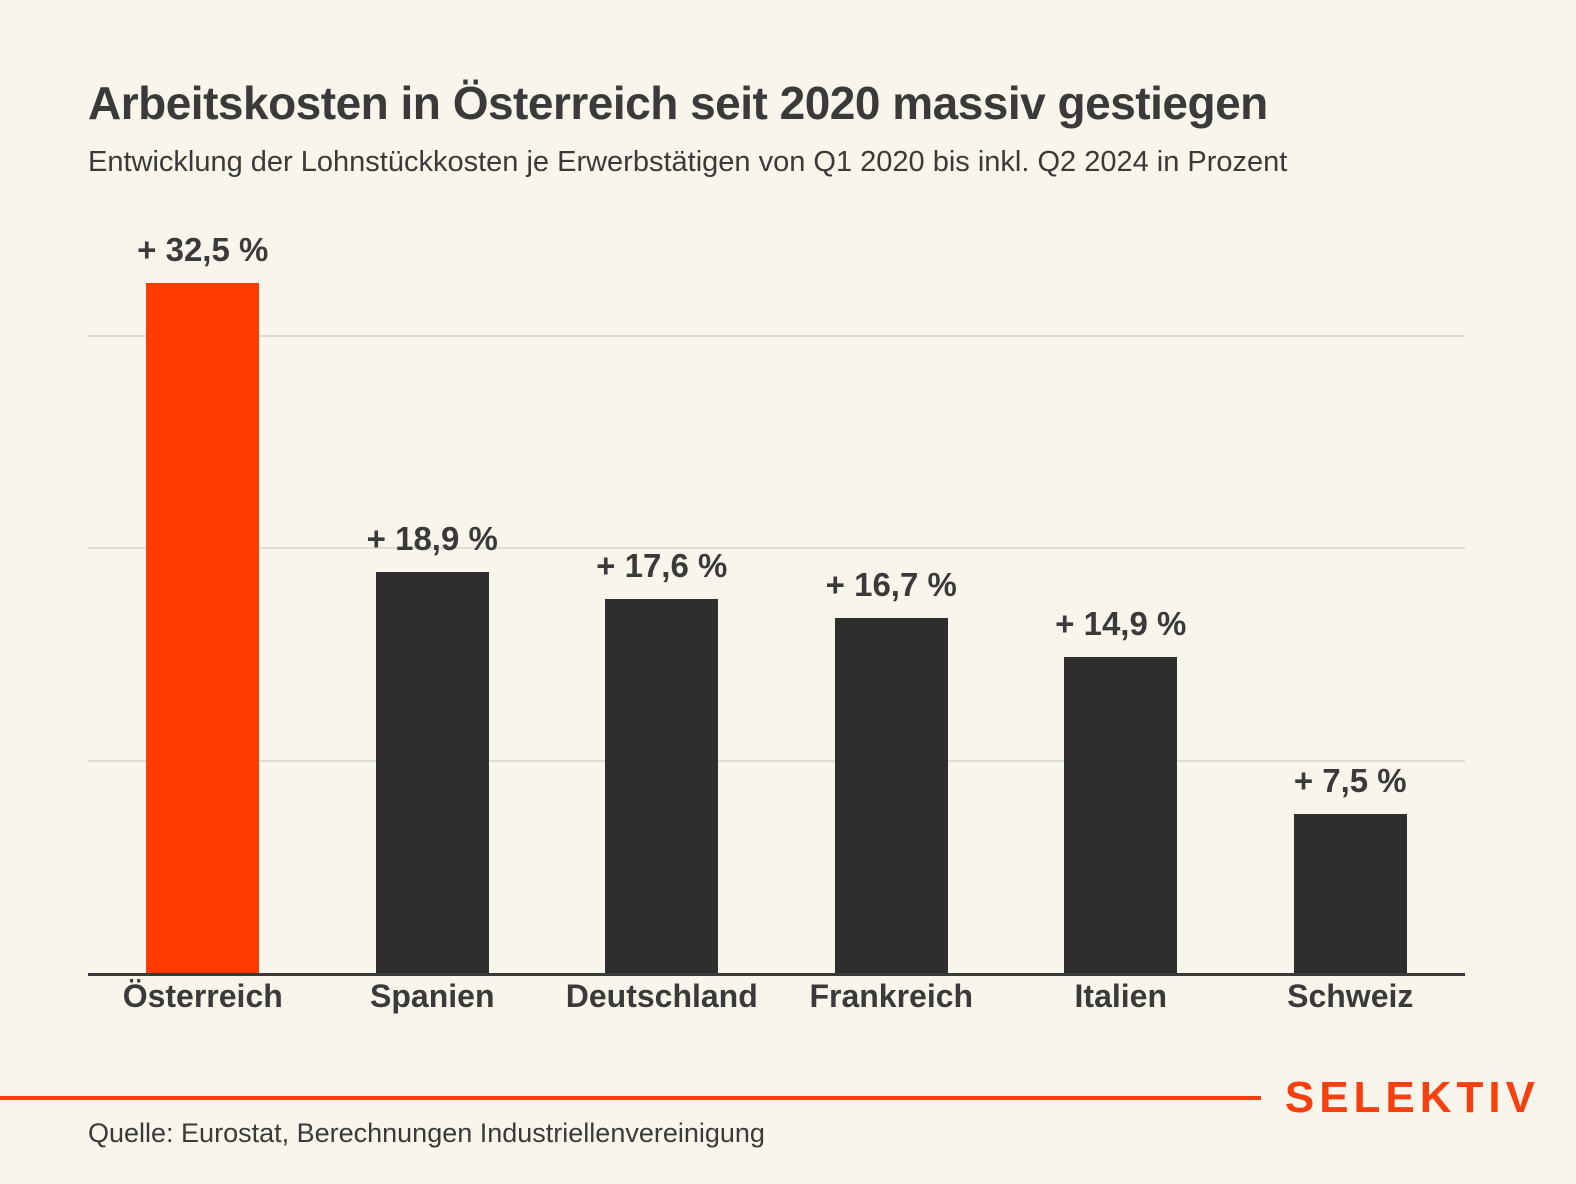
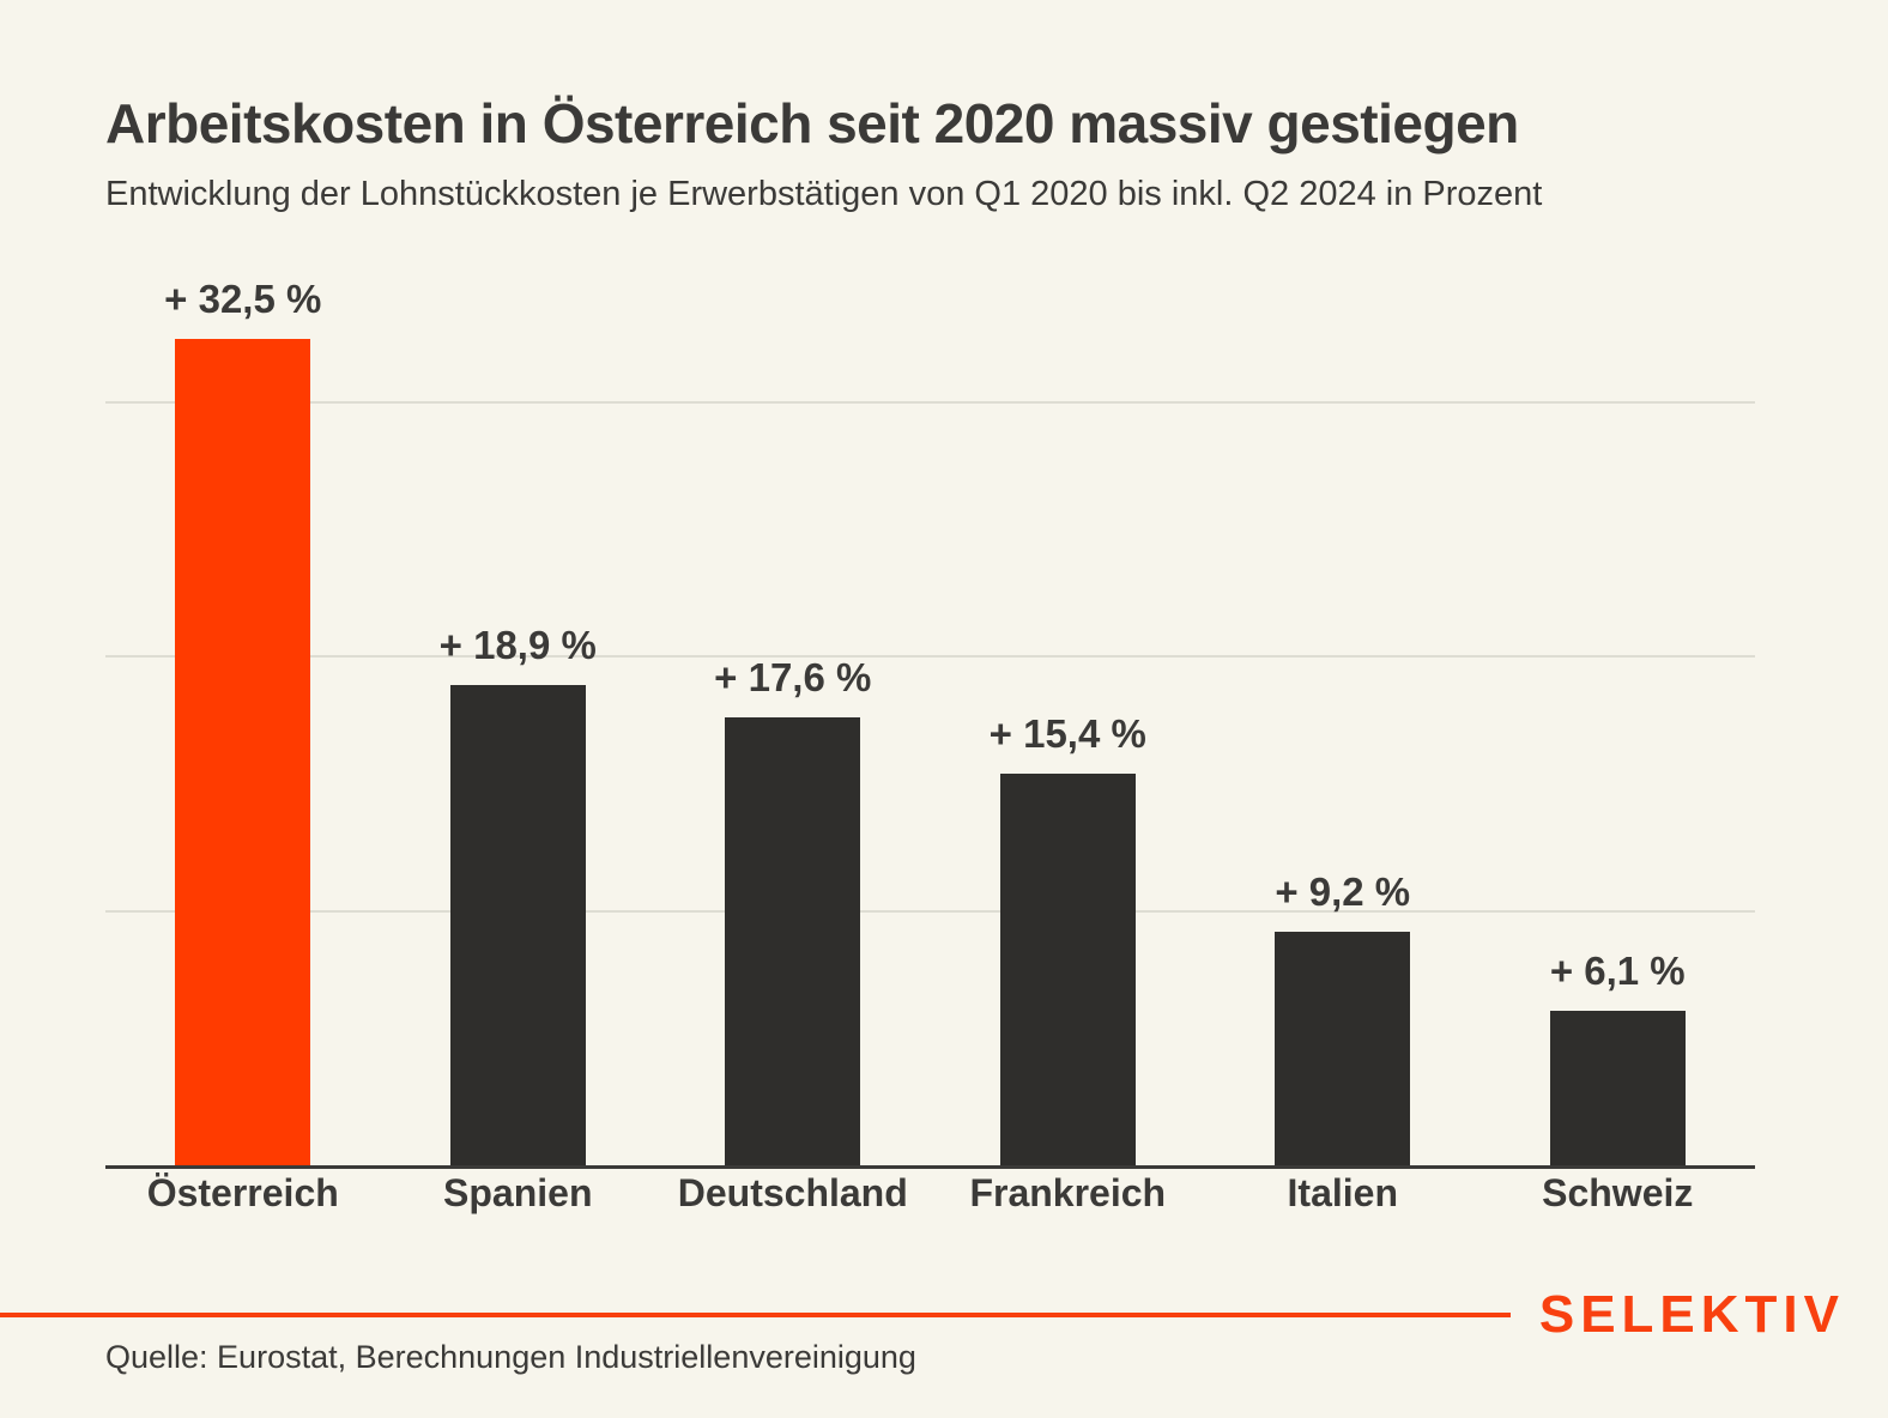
Frankreich: 16,7 -> 15,4
Italien: 14,9 -> 9,2
Schweiz: 7,5 -> 6,1
